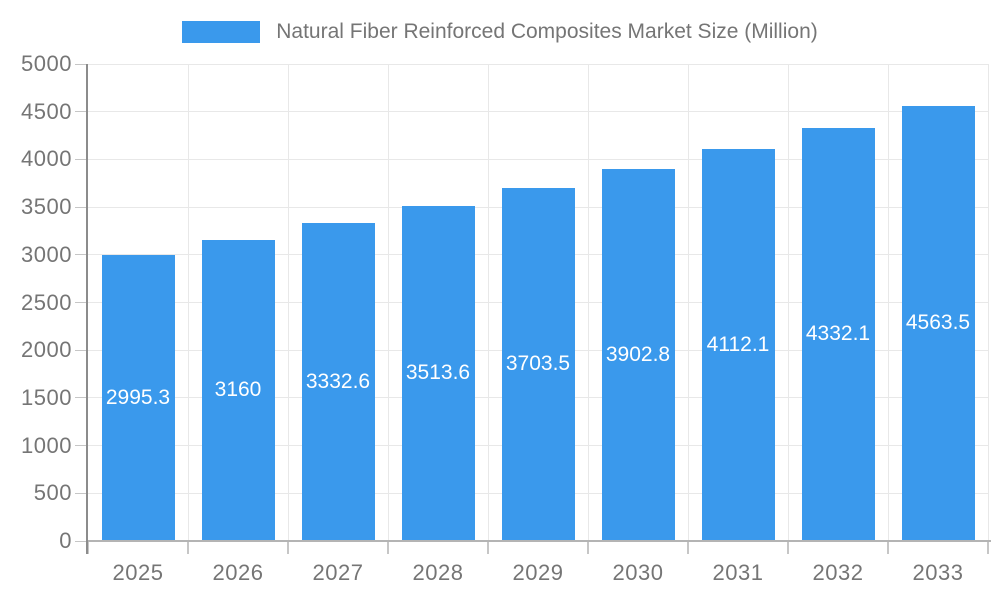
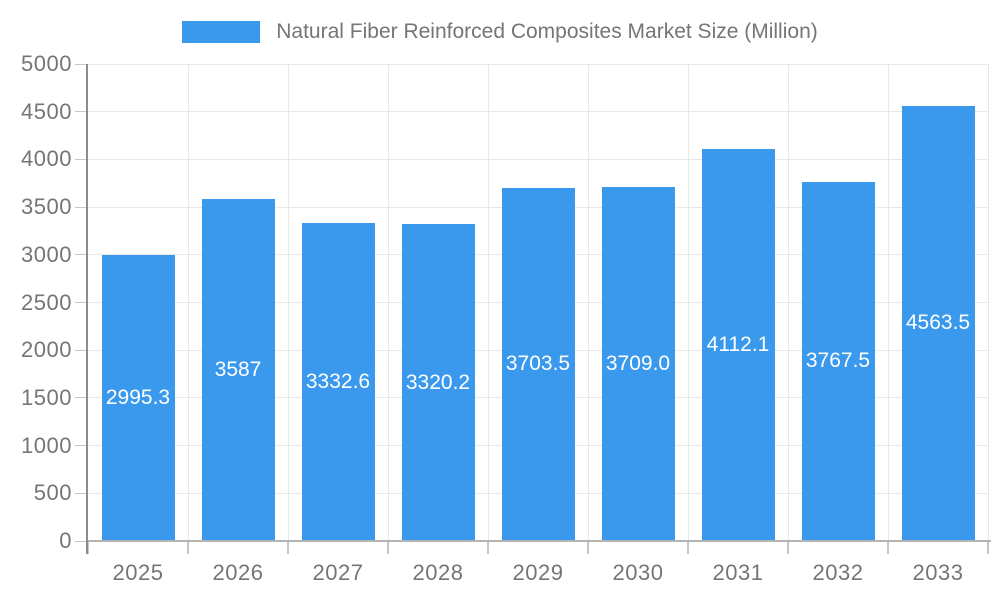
2026: 3160 -> 3587
2028: 3513.6 -> 3320.2
2030: 3902.8 -> 3709.0
2032: 4332.1 -> 3767.5
